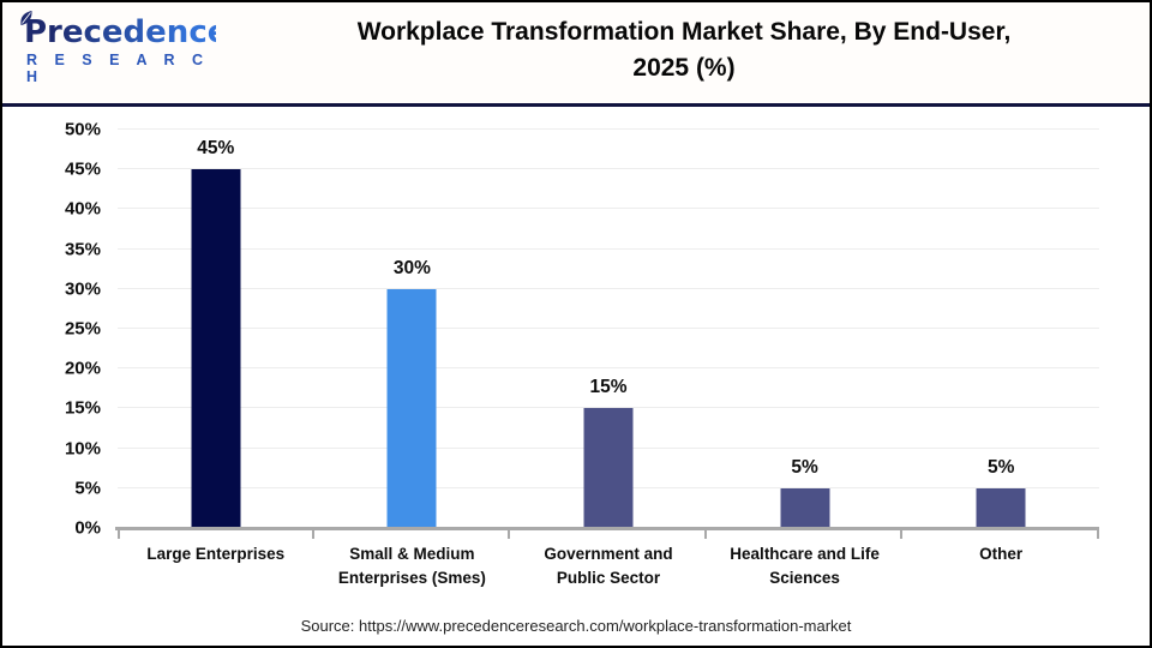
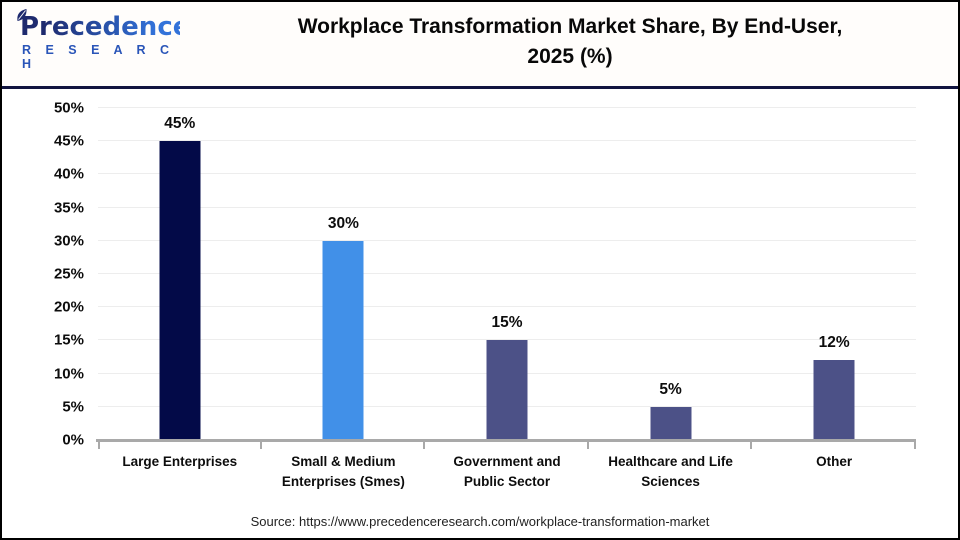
Other: 5% -> 12%
